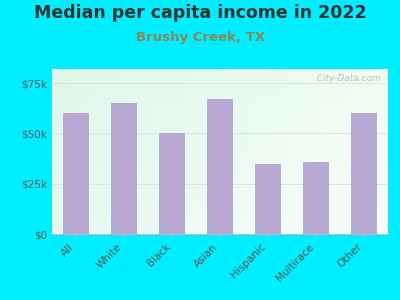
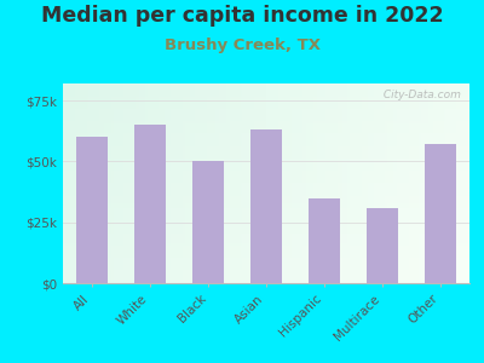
Asian: $67k -> $63k
Multirace: $36k -> $31k
Other: $60k -> $57k
